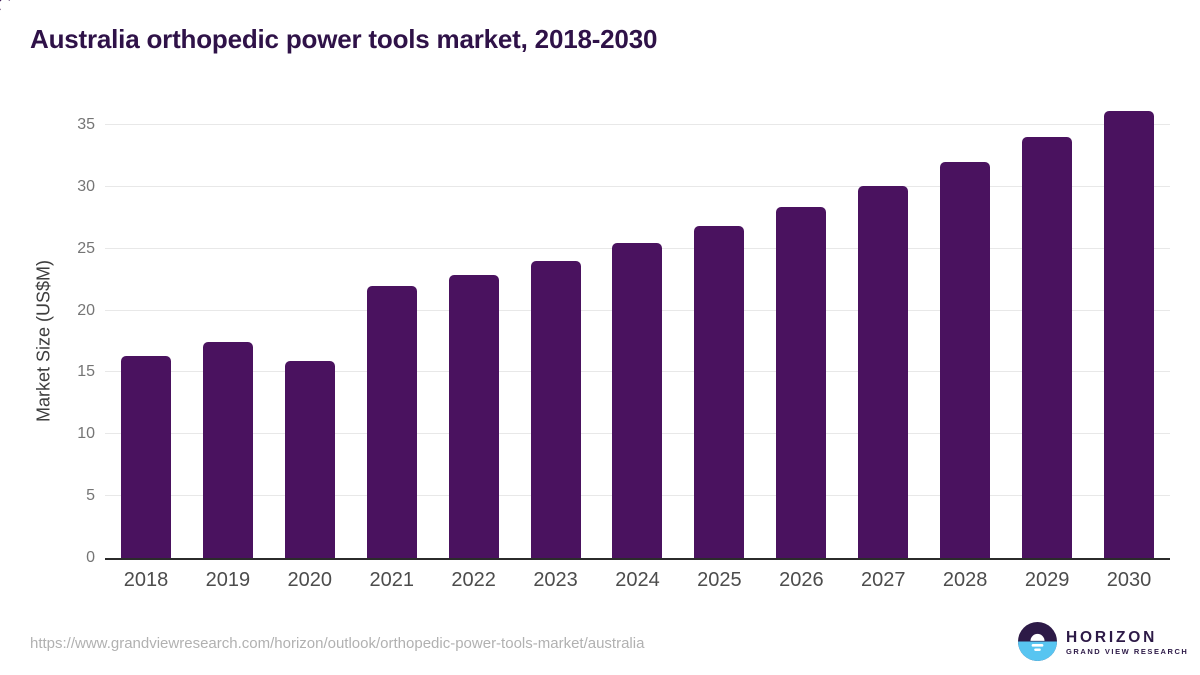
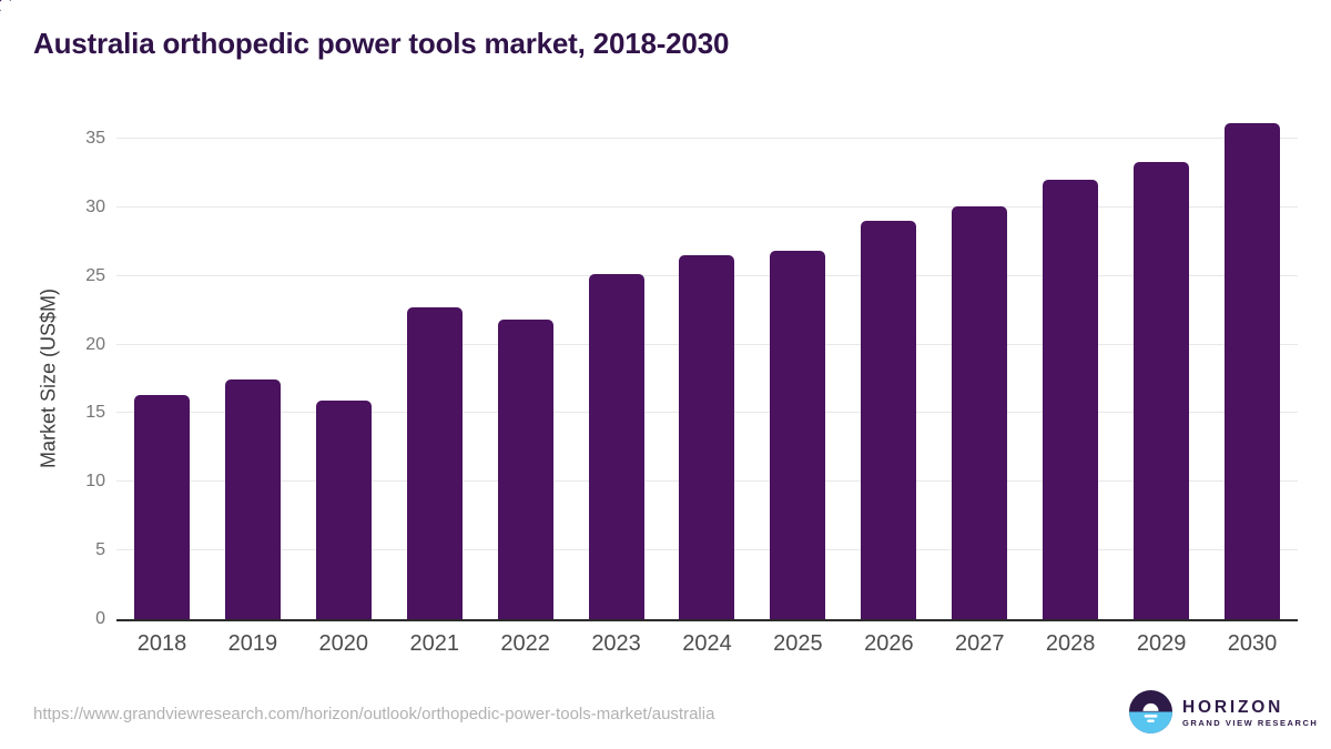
2021: 22.0 -> 22.7
2022: 22.9 -> 21.8
2023: 24.0 -> 25.1
2024: 25.5 -> 26.5
2026: 28.4 -> 29.0
2029: 34.0 -> 33.3
